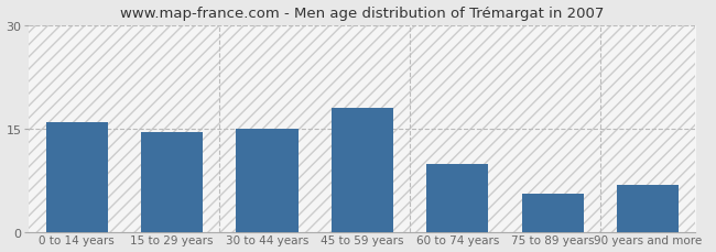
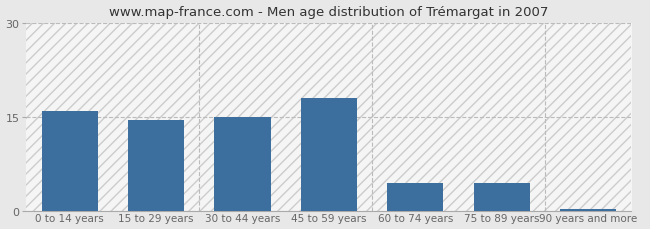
60 to 74 years: 9.8 -> 4.5
75 to 89 years: 5.6 -> 4.5
90 years and more: 6.8 -> 0.3
